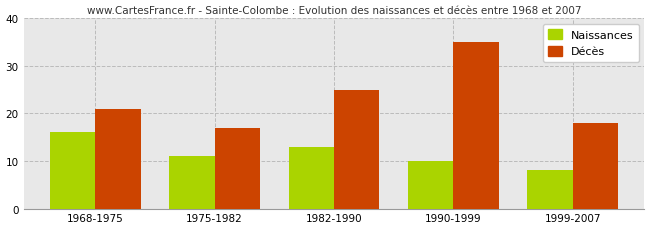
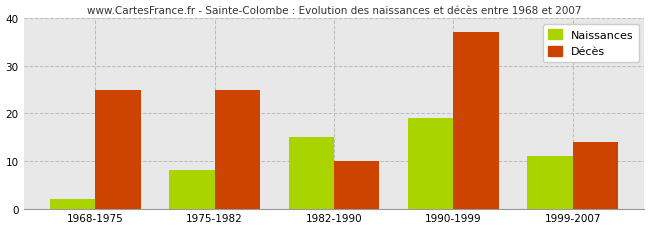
Naissances/1968-1975: 16 -> 2
Décès/1968-1975: 21 -> 25
Naissances/1975-1982: 11 -> 8
Décès/1975-1982: 17 -> 25
Naissances/1982-1990: 13 -> 15
Décès/1982-1990: 25 -> 10
Naissances/1990-1999: 10 -> 19
Décès/1990-1999: 35 -> 37
Naissances/1999-2007: 8 -> 11
Décès/1999-2007: 18 -> 14
